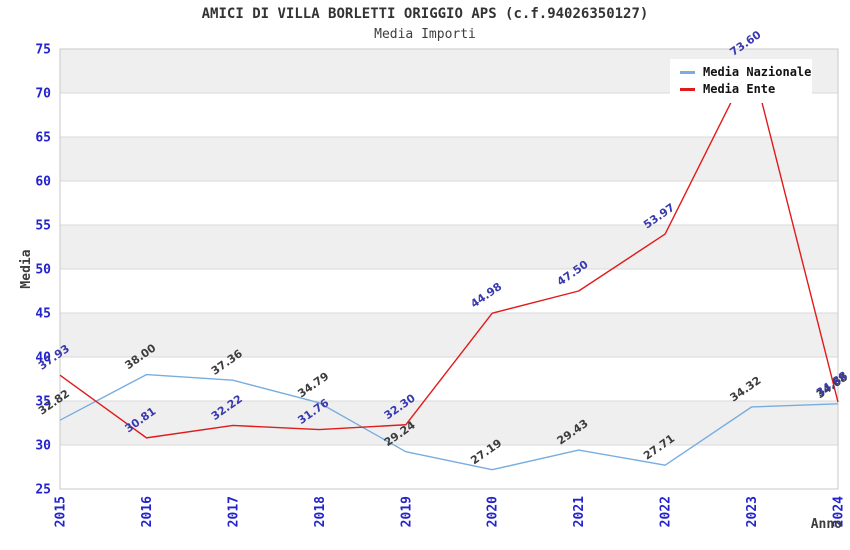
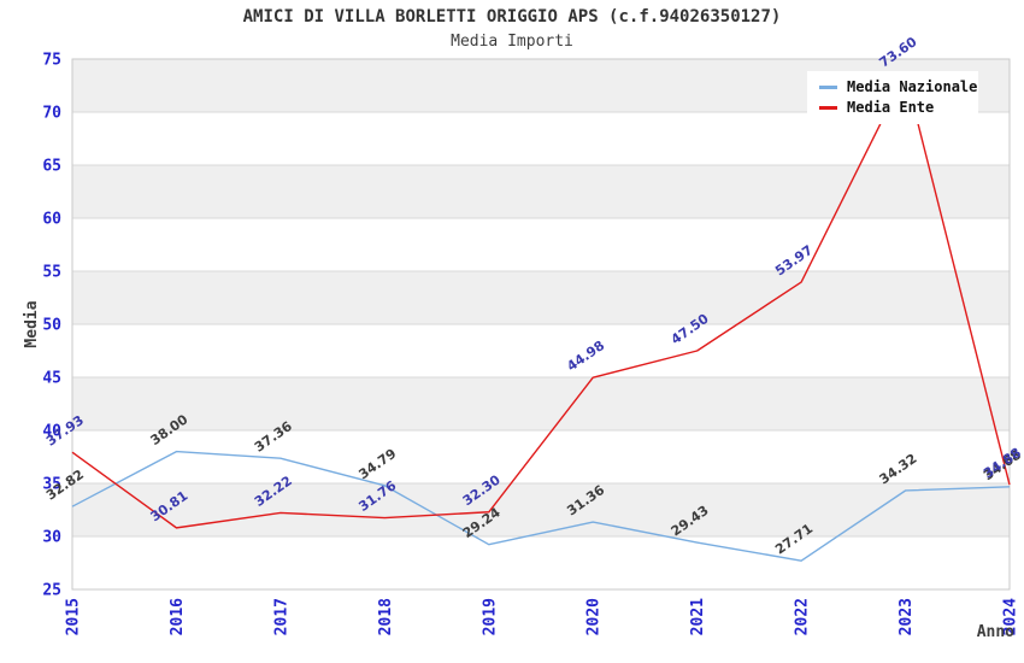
Media Nazionale/2020: 27.19 -> 31.36
